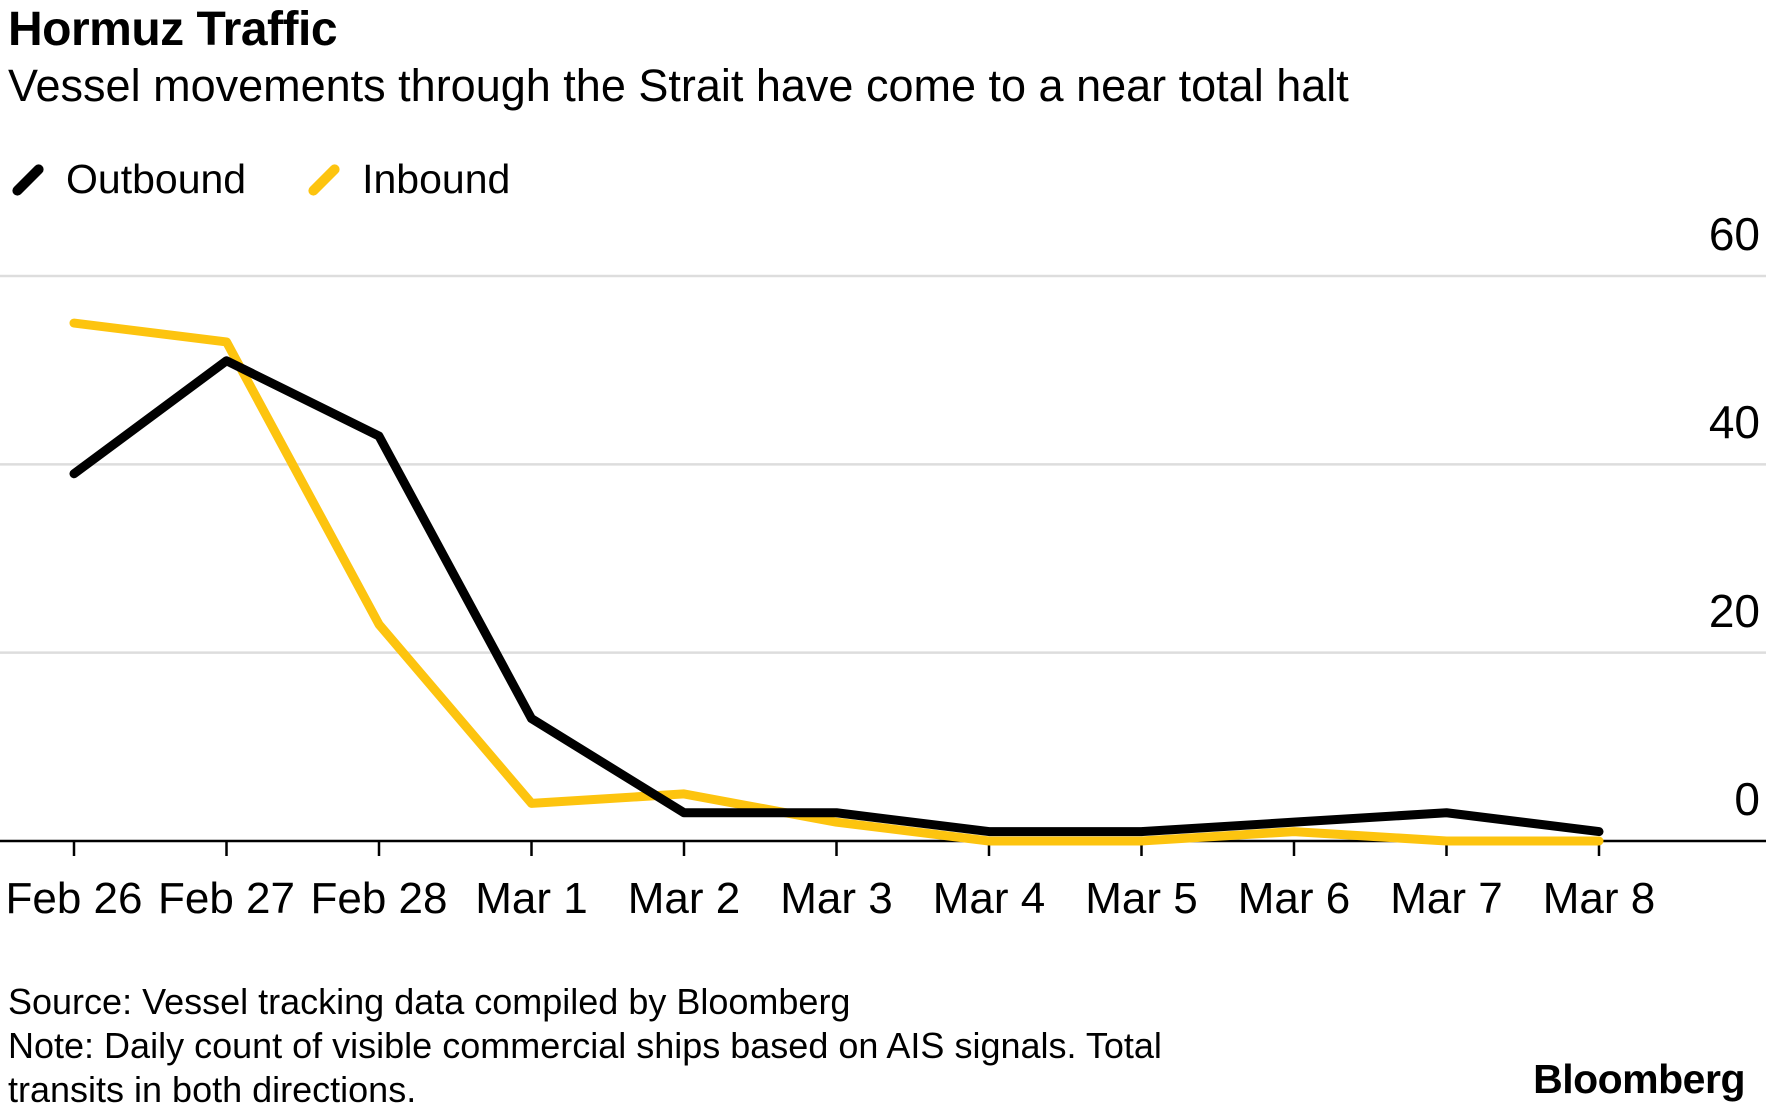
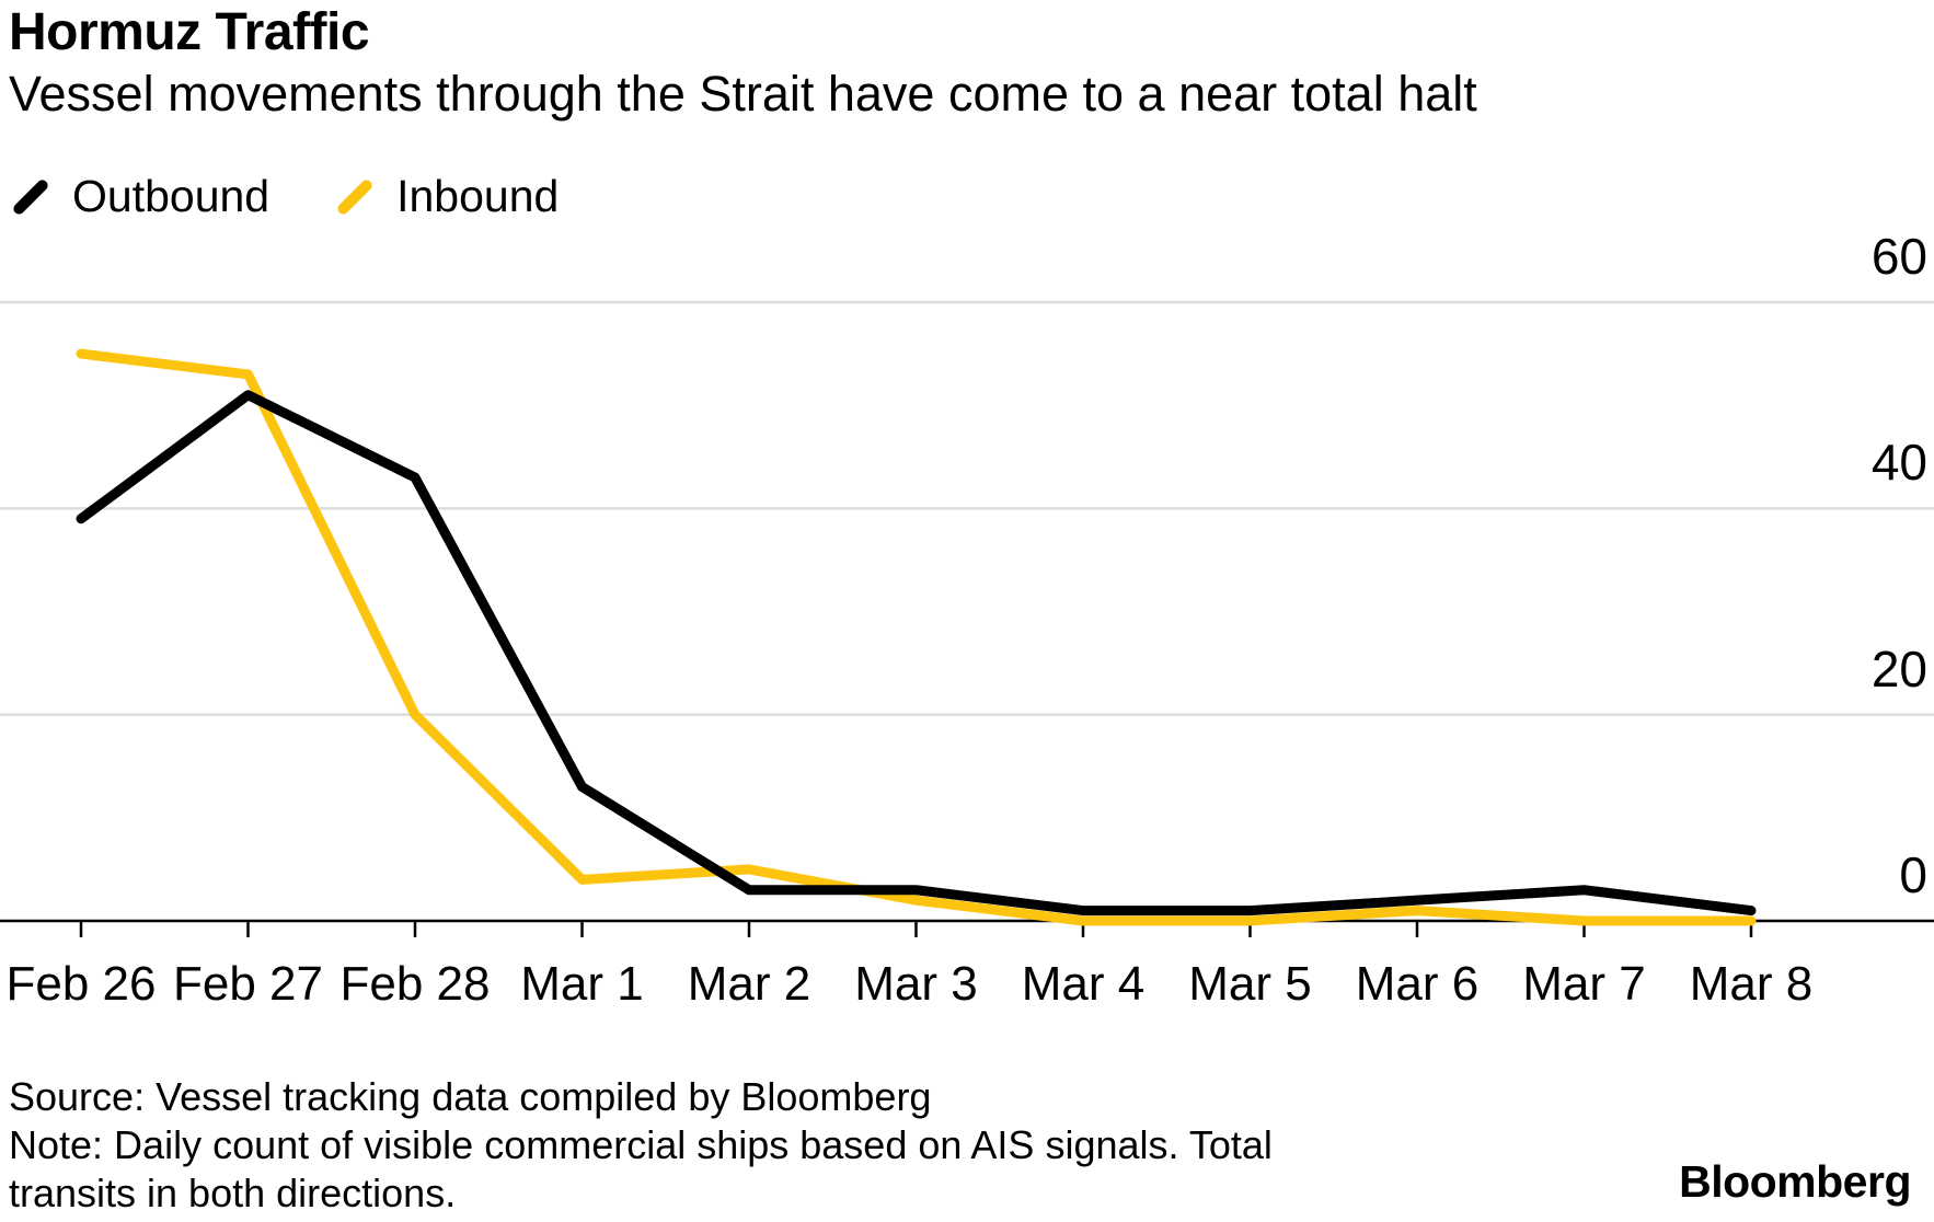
Inbound/Feb 28: 23 -> 20
